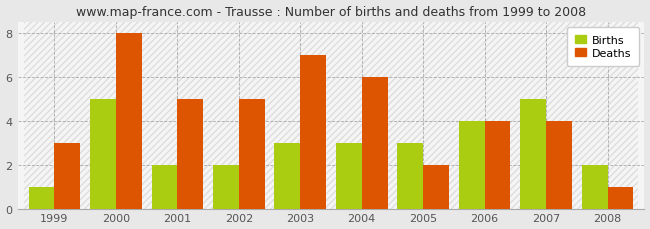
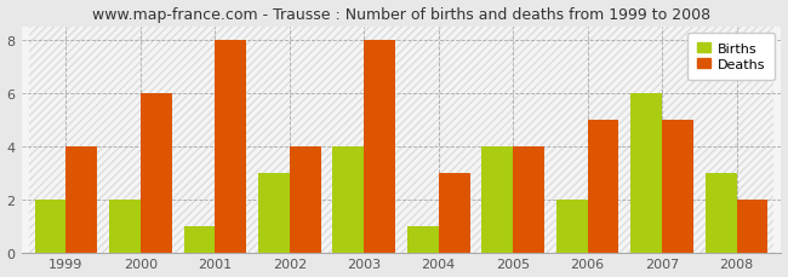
Births/1999: 1 -> 2
Deaths/1999: 3 -> 4
Births/2000: 5 -> 2
Deaths/2000: 8 -> 6
Births/2001: 2 -> 1
Deaths/2001: 5 -> 8
Births/2002: 2 -> 3
Deaths/2002: 5 -> 4
Births/2003: 3 -> 4
Deaths/2003: 7 -> 8
Births/2004: 3 -> 1
Deaths/2004: 6 -> 3
Births/2005: 3 -> 4
Deaths/2005: 2 -> 4
Births/2006: 4 -> 2
Deaths/2006: 4 -> 5
Births/2007: 5 -> 6
Deaths/2007: 4 -> 5
Births/2008: 2 -> 3
Deaths/2008: 1 -> 2
